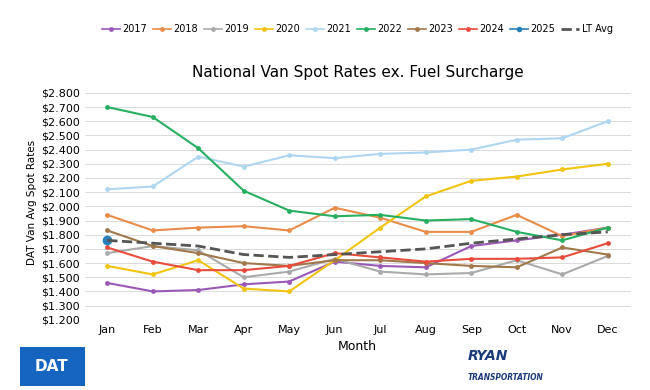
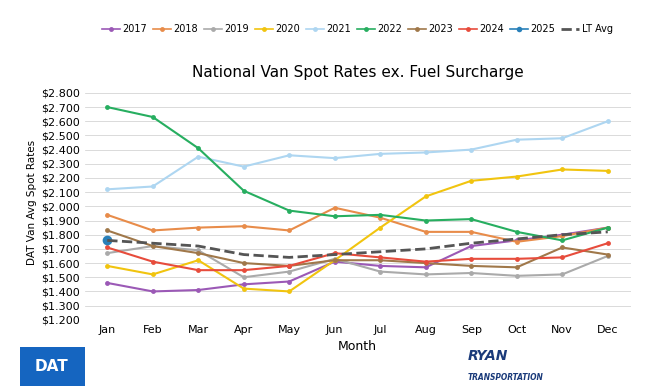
2018/Oct: $1.94 -> $1.75
2019/Oct: $1.62 -> $1.51
2020/Dec: $2.30 -> $2.25
